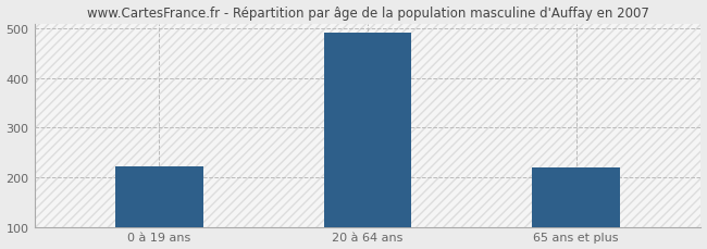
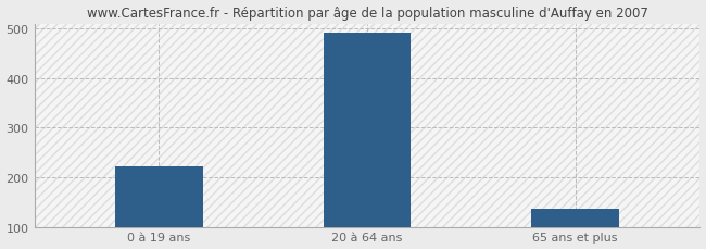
65 ans et plus: 220 -> 136
